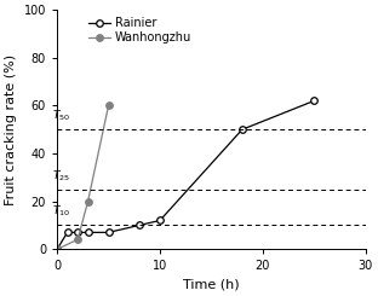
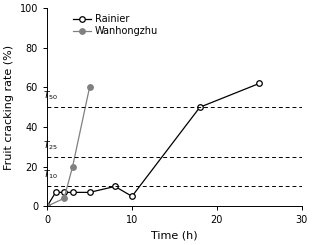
Rainier/10: 12 -> 5
